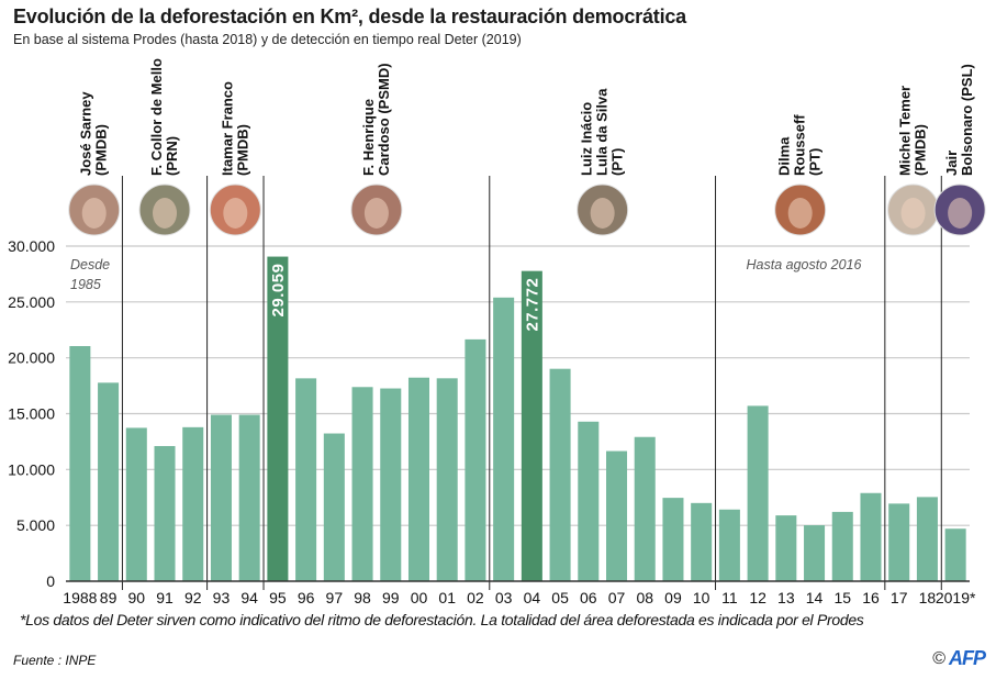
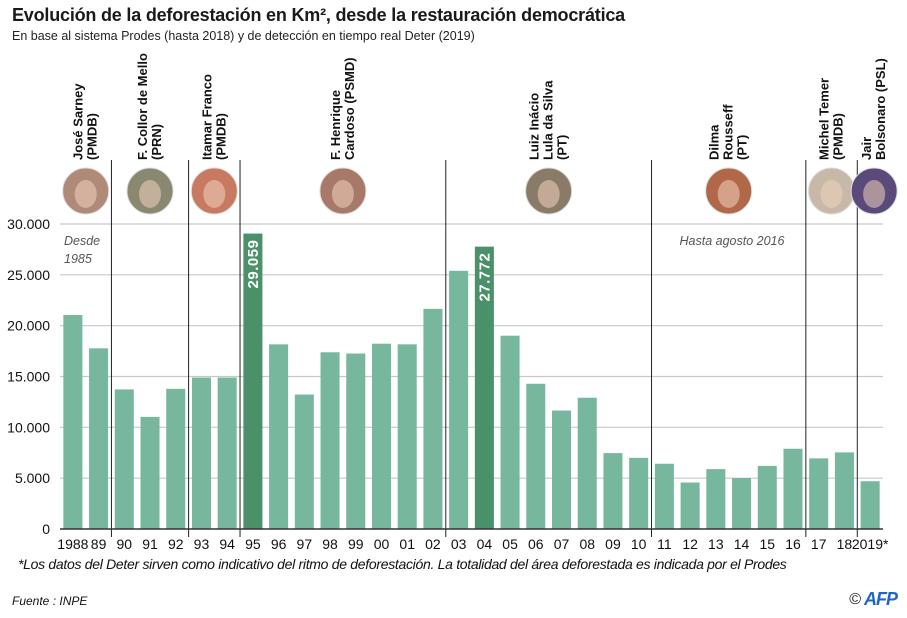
91: 12100 -> 11000
12: 15700 -> 4600
